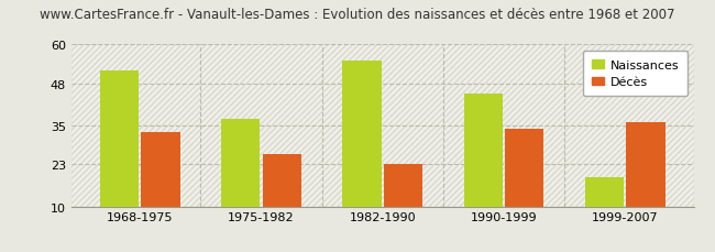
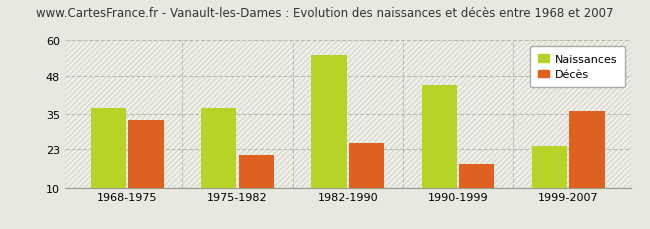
Naissances/1968-1975: 52 -> 37
Décès/1975-1982: 26 -> 21
Décès/1982-1990: 23 -> 25
Décès/1990-1999: 34 -> 18
Naissances/1999-2007: 19 -> 24
